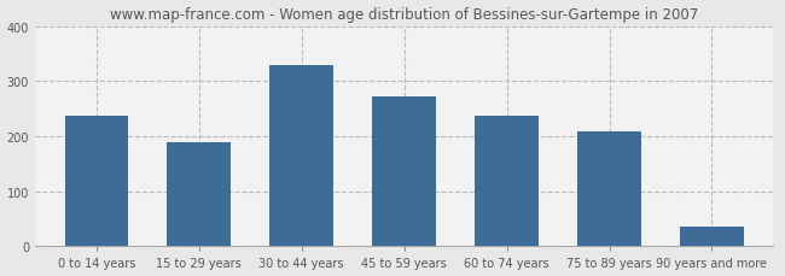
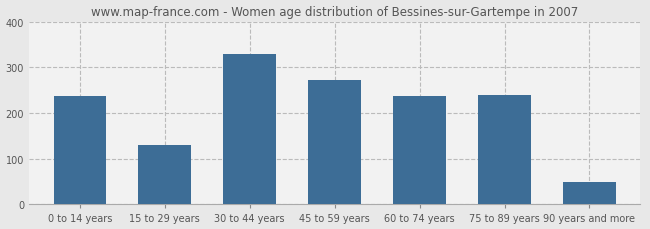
15 to 29 years: 188 -> 130
75 to 89 years: 208 -> 240
90 years and more: 35 -> 50
